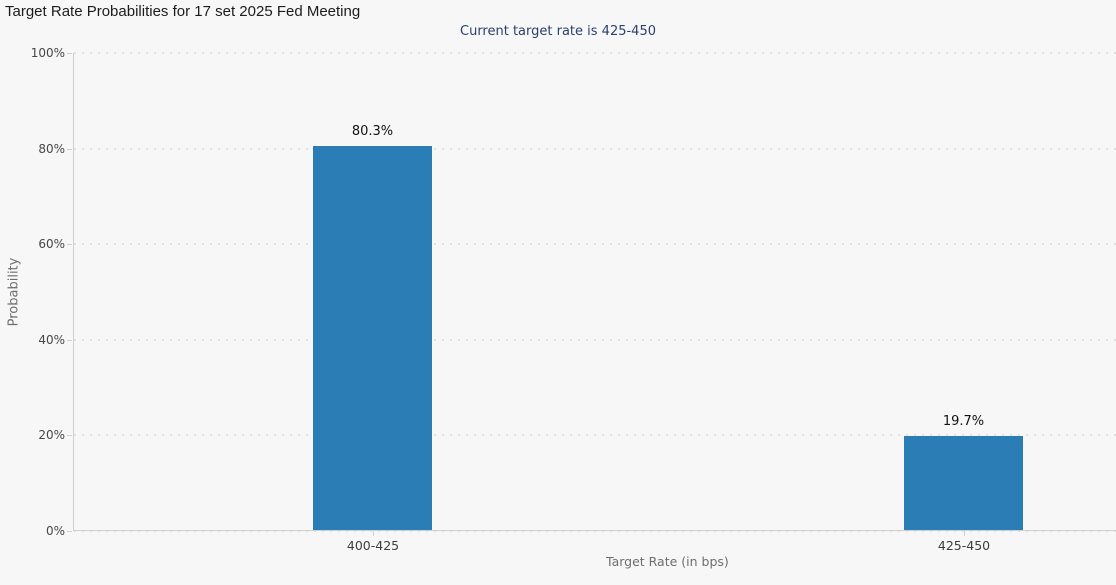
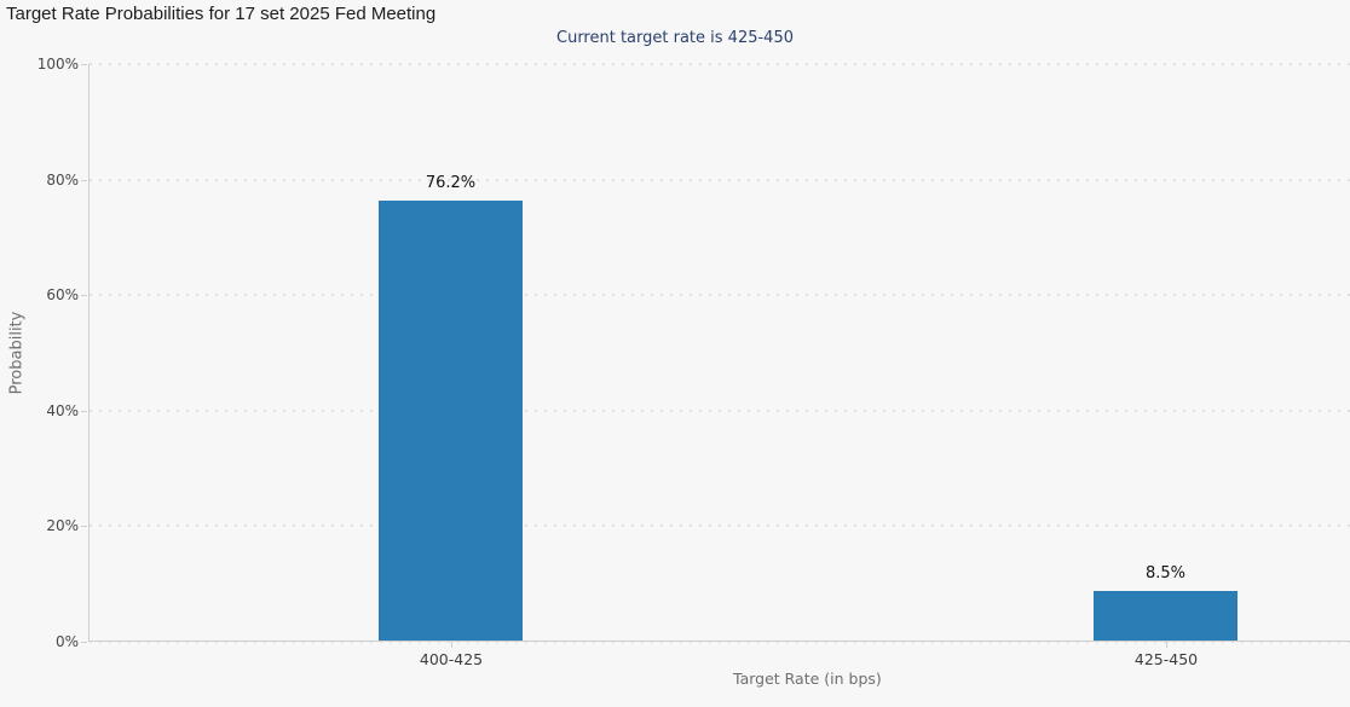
400-425: 80.3% -> 76.2%
425-450: 19.7% -> 8.5%
